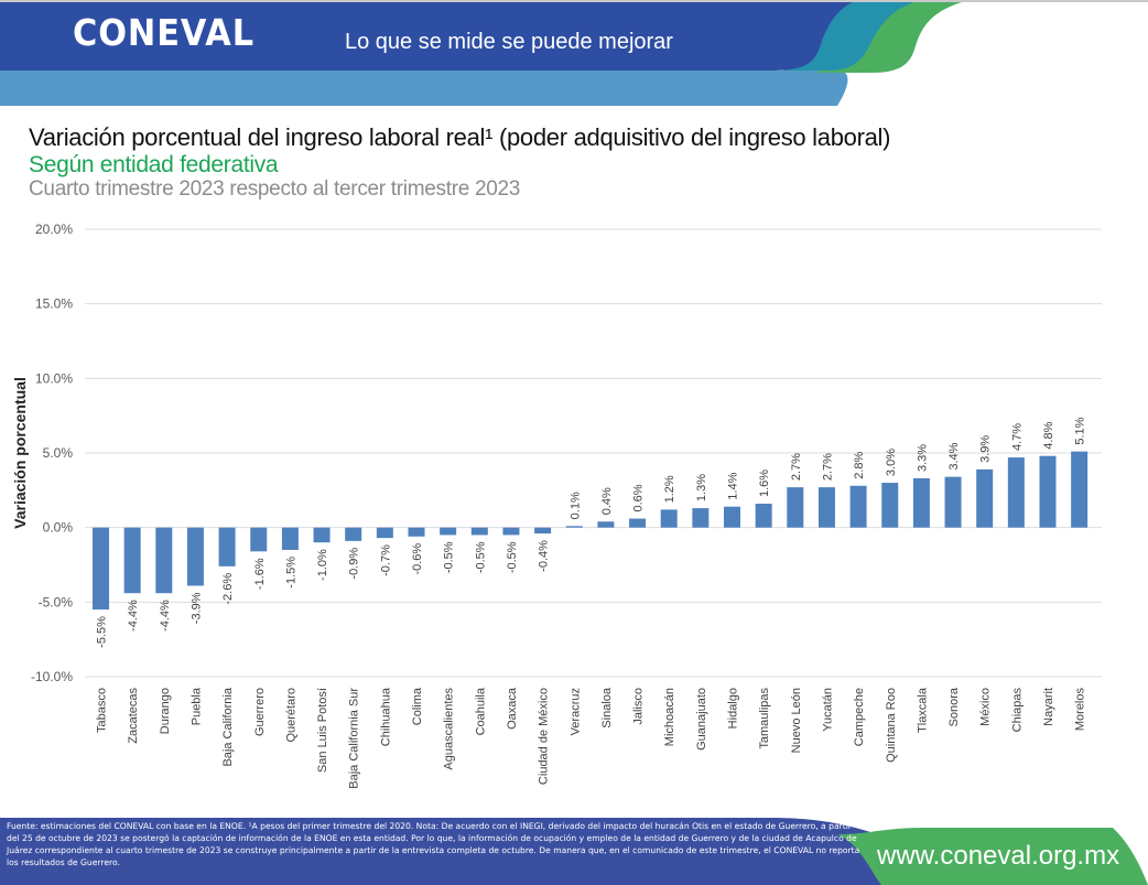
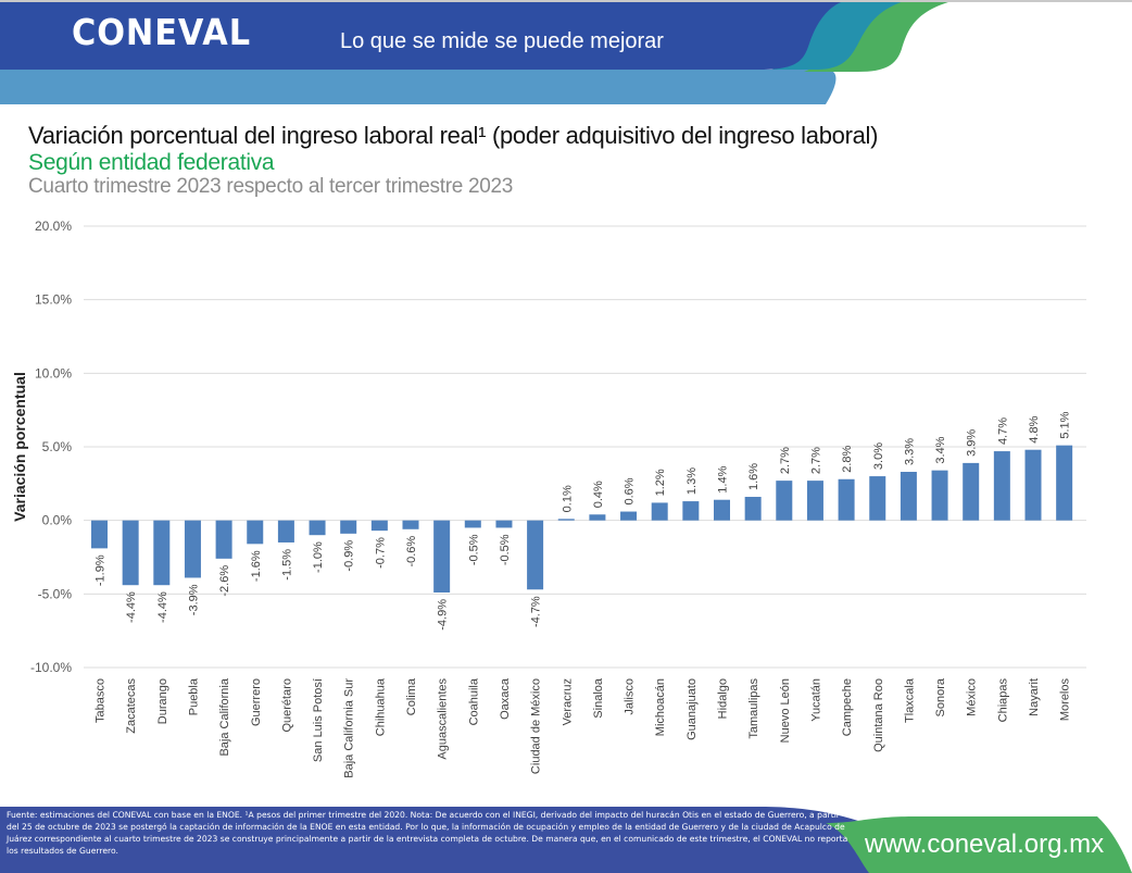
Tabasco: -5.5% -> -1.9%
Aguascalientes: -0.5% -> -4.9%
Ciudad de México: -0.4% -> -4.7%
